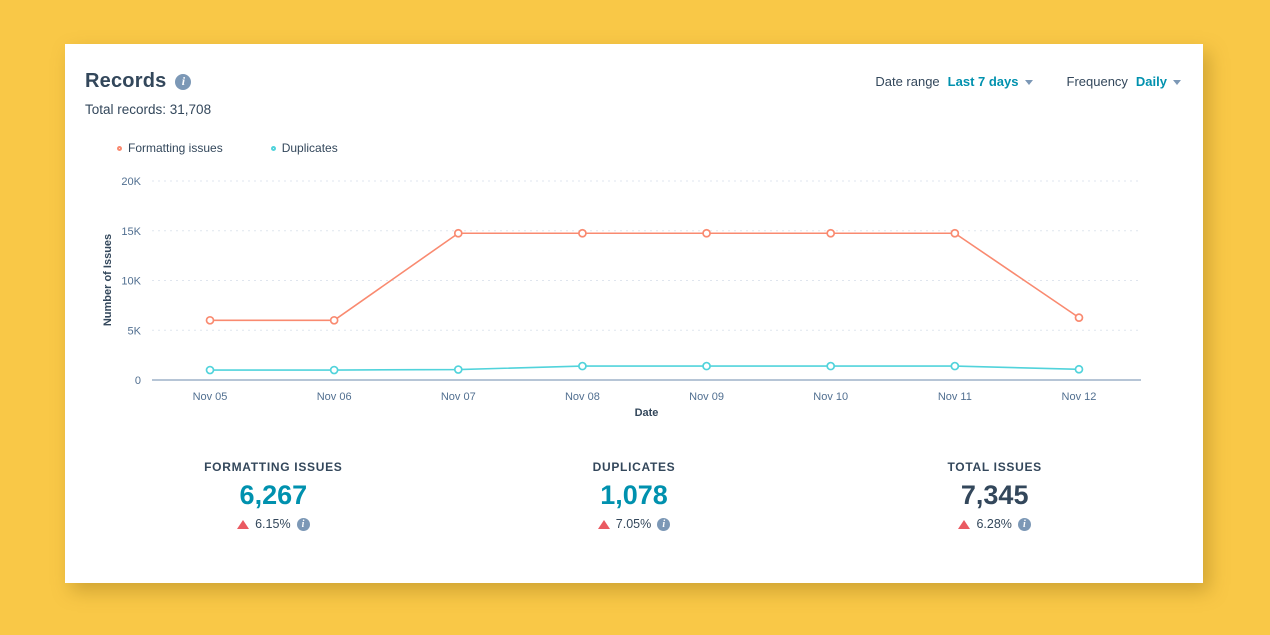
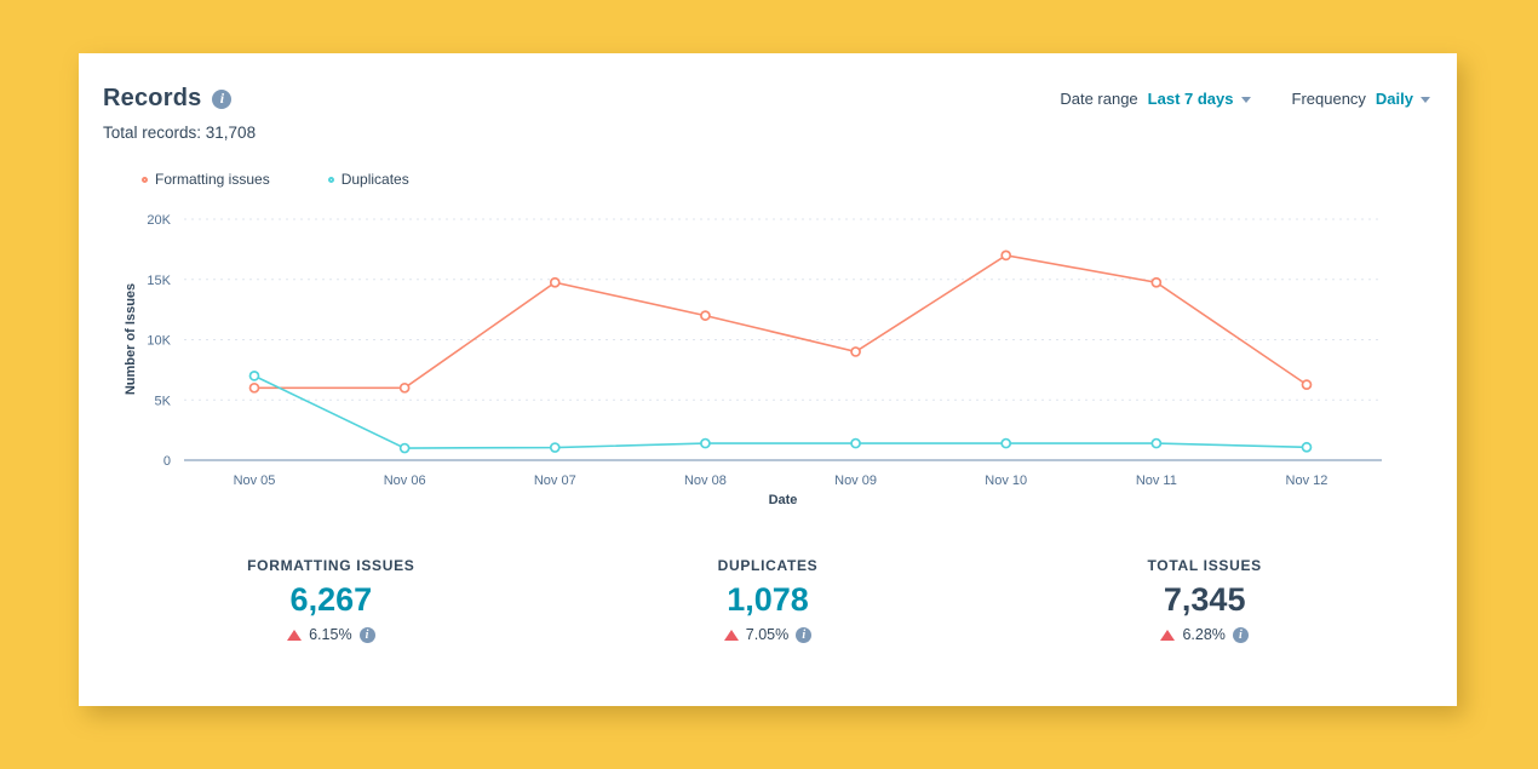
Duplicates/Nov 05: 1K -> 7K
Formatting issues/Nov 08: 15K -> 12K
Formatting issues/Nov 09: 15K -> 9K
Formatting issues/Nov 10: 15K -> 17K
